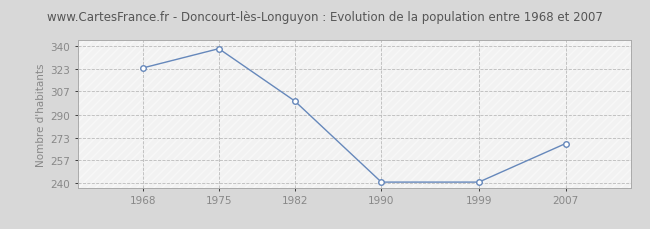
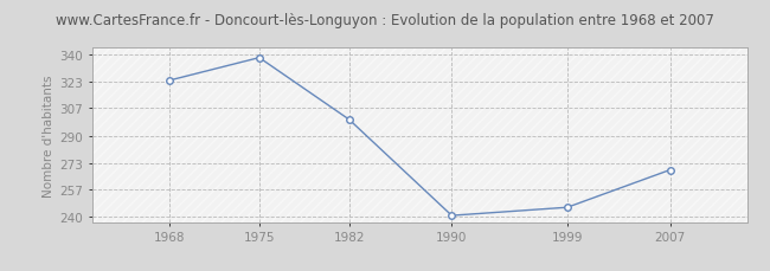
1999: 241 -> 246
